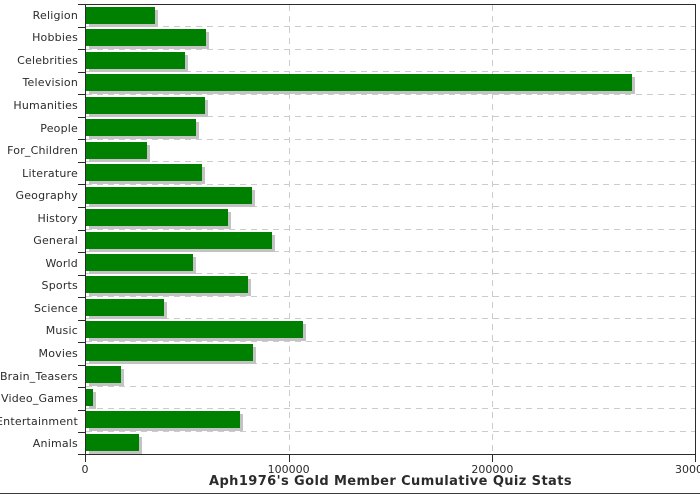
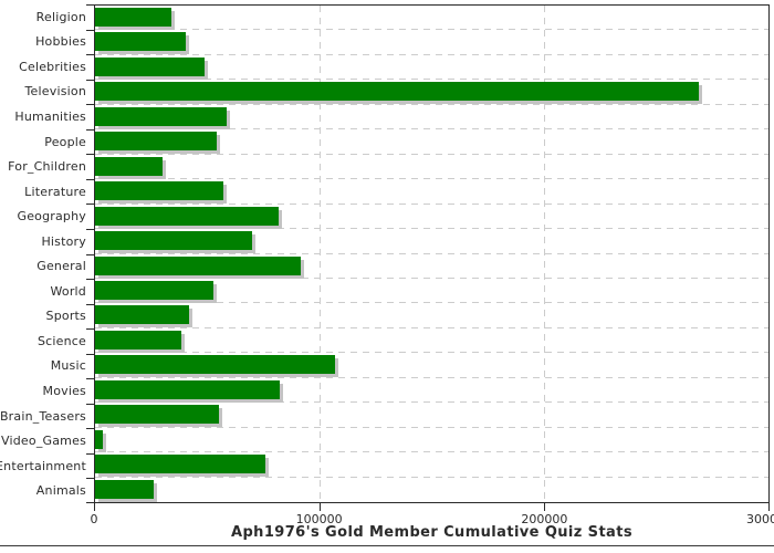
Hobbies: 59000 -> 40000
Sports: 80000 -> 42000
Brain_Teasers: 17000 -> 55000
